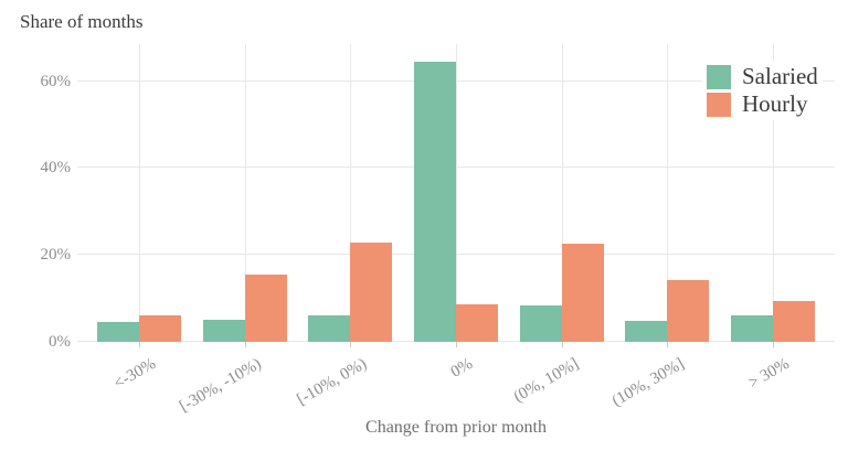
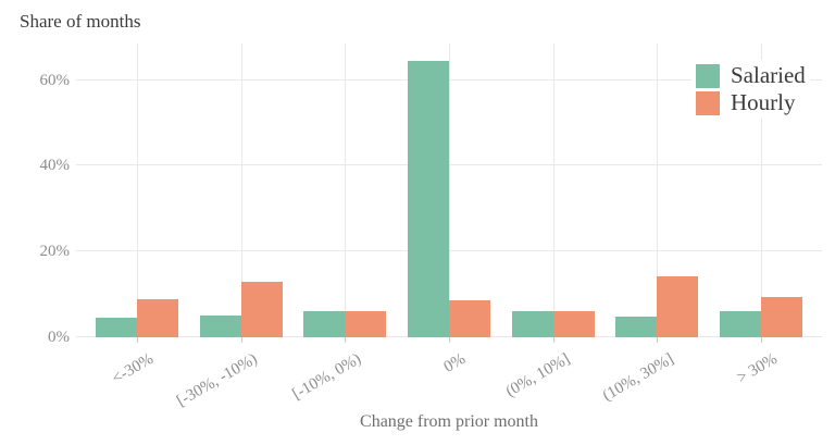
Hourly/<-30%: 6% -> 9%
Hourly/[-30%, -10%): 16% -> 13%
Hourly/[-10%, 0%): 23% -> 6%
Salaried/(0%, 10%]: 8% -> 6%
Hourly/(0%, 10%]: 23% -> 6%
